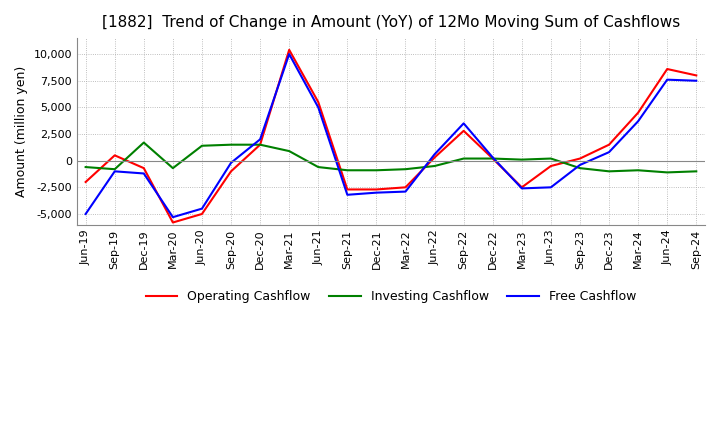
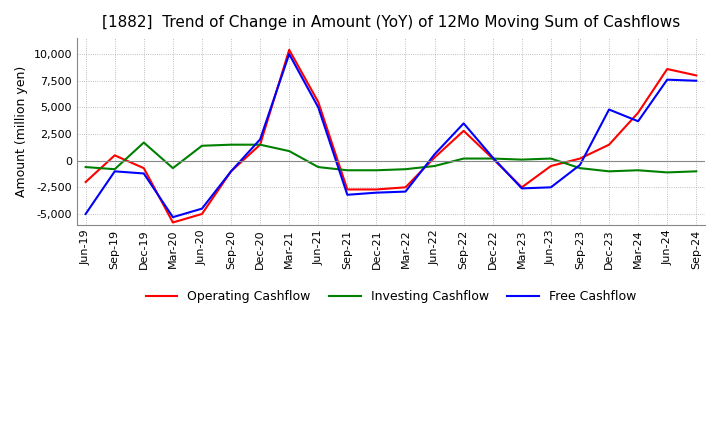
Free Cashflow/Sep-20: -200 -> -1,000
Free Cashflow/Dec-23: 800 -> 4,800
